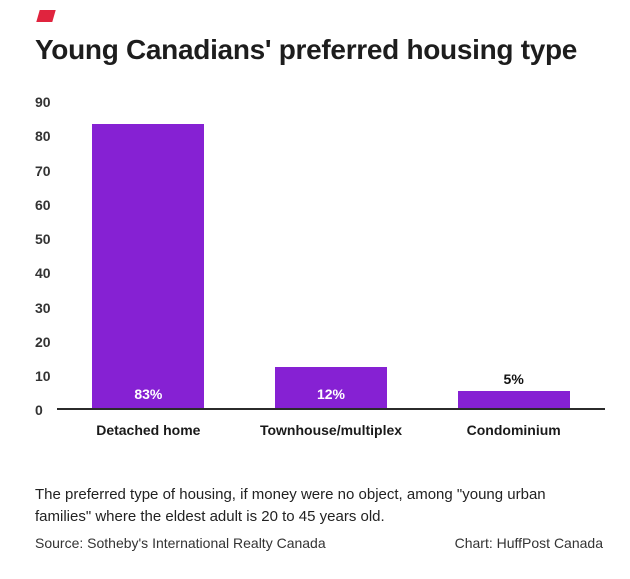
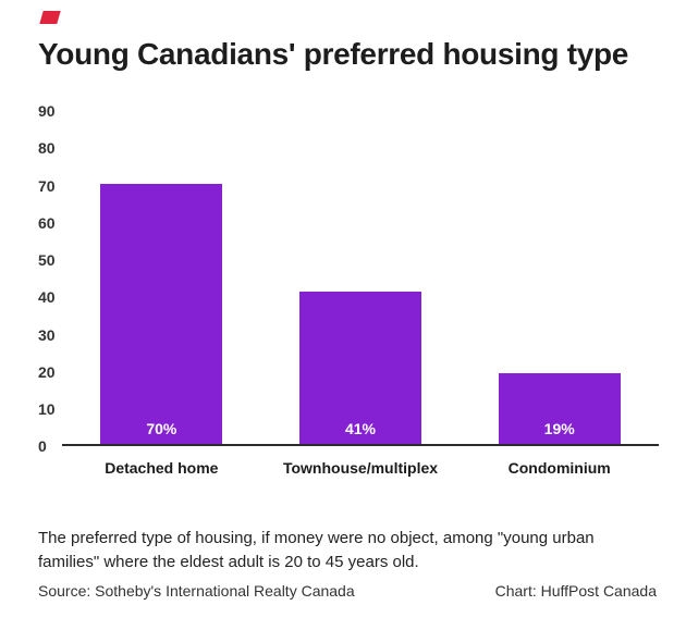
Detached home: 83% -> 70%
Townhouse/multiplex: 12% -> 41%
Condominium: 5% -> 19%
